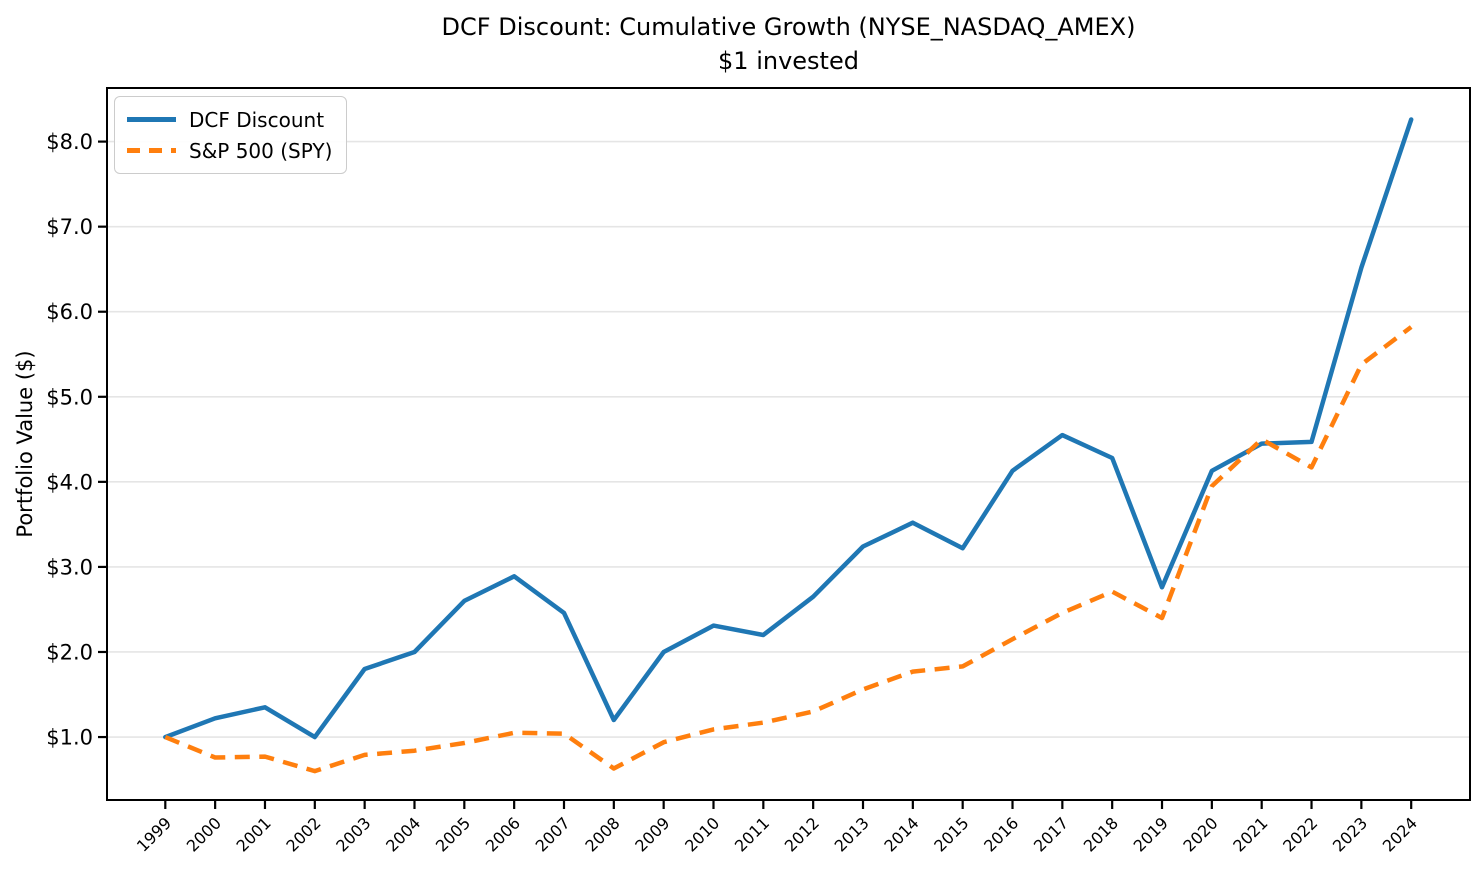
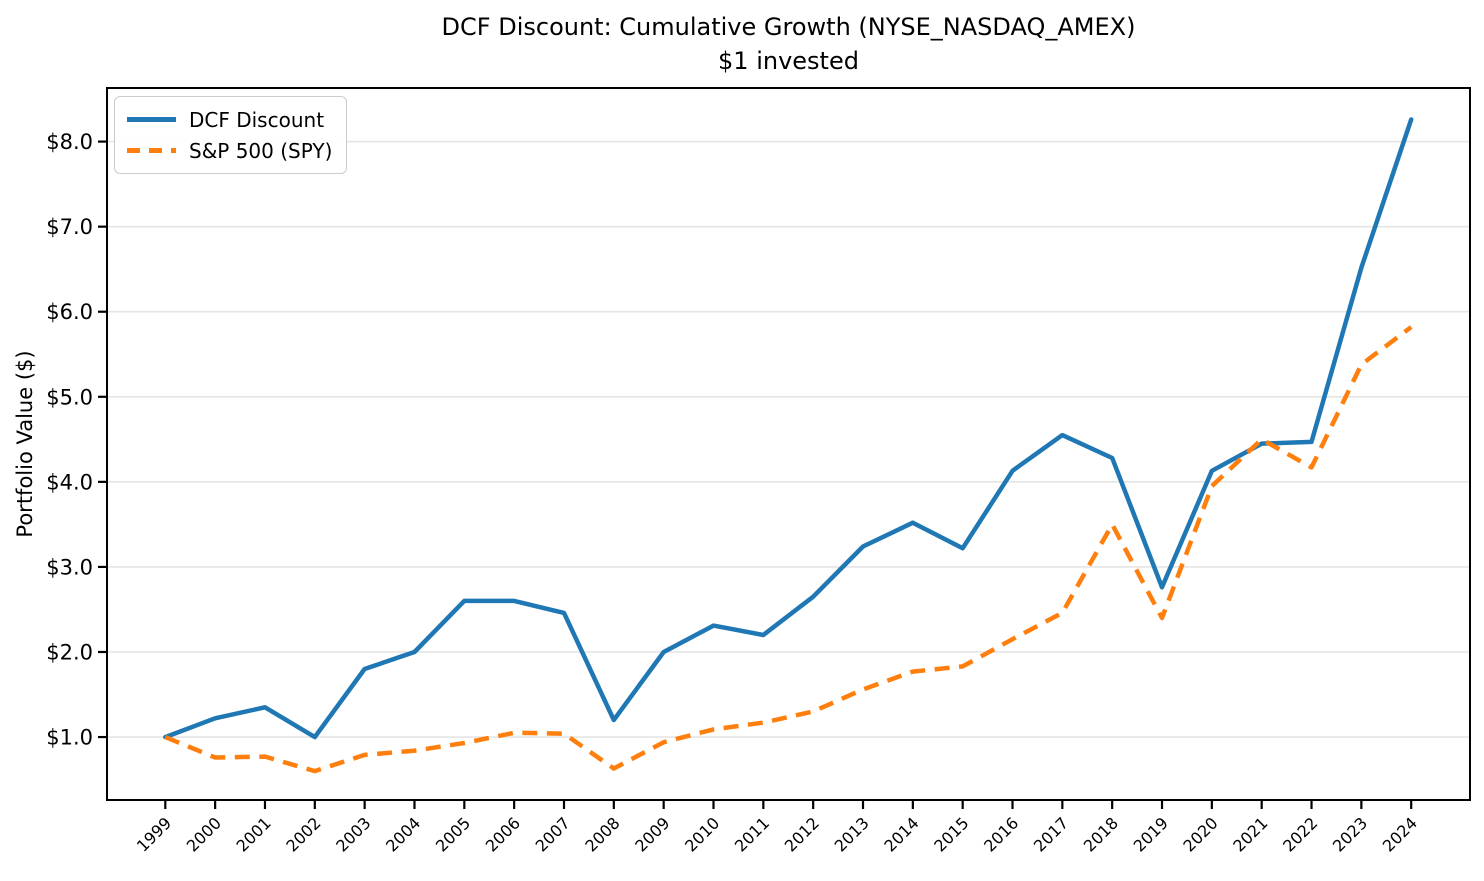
DCF Discount/2006: $2.9 -> $2.6
S&P 500 (SPY)/2018: $2.7 -> $3.5
